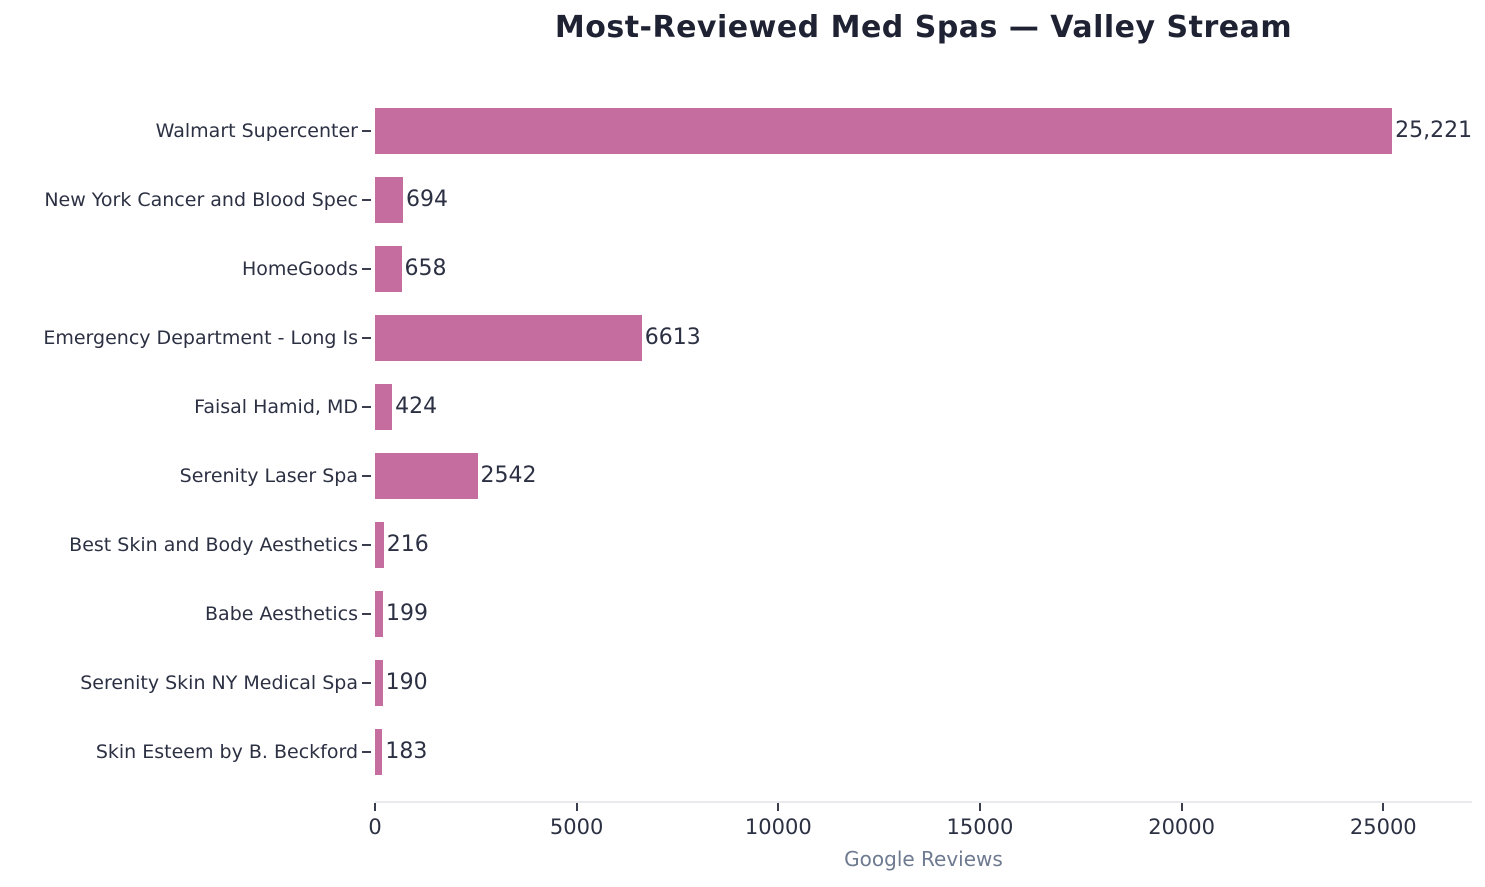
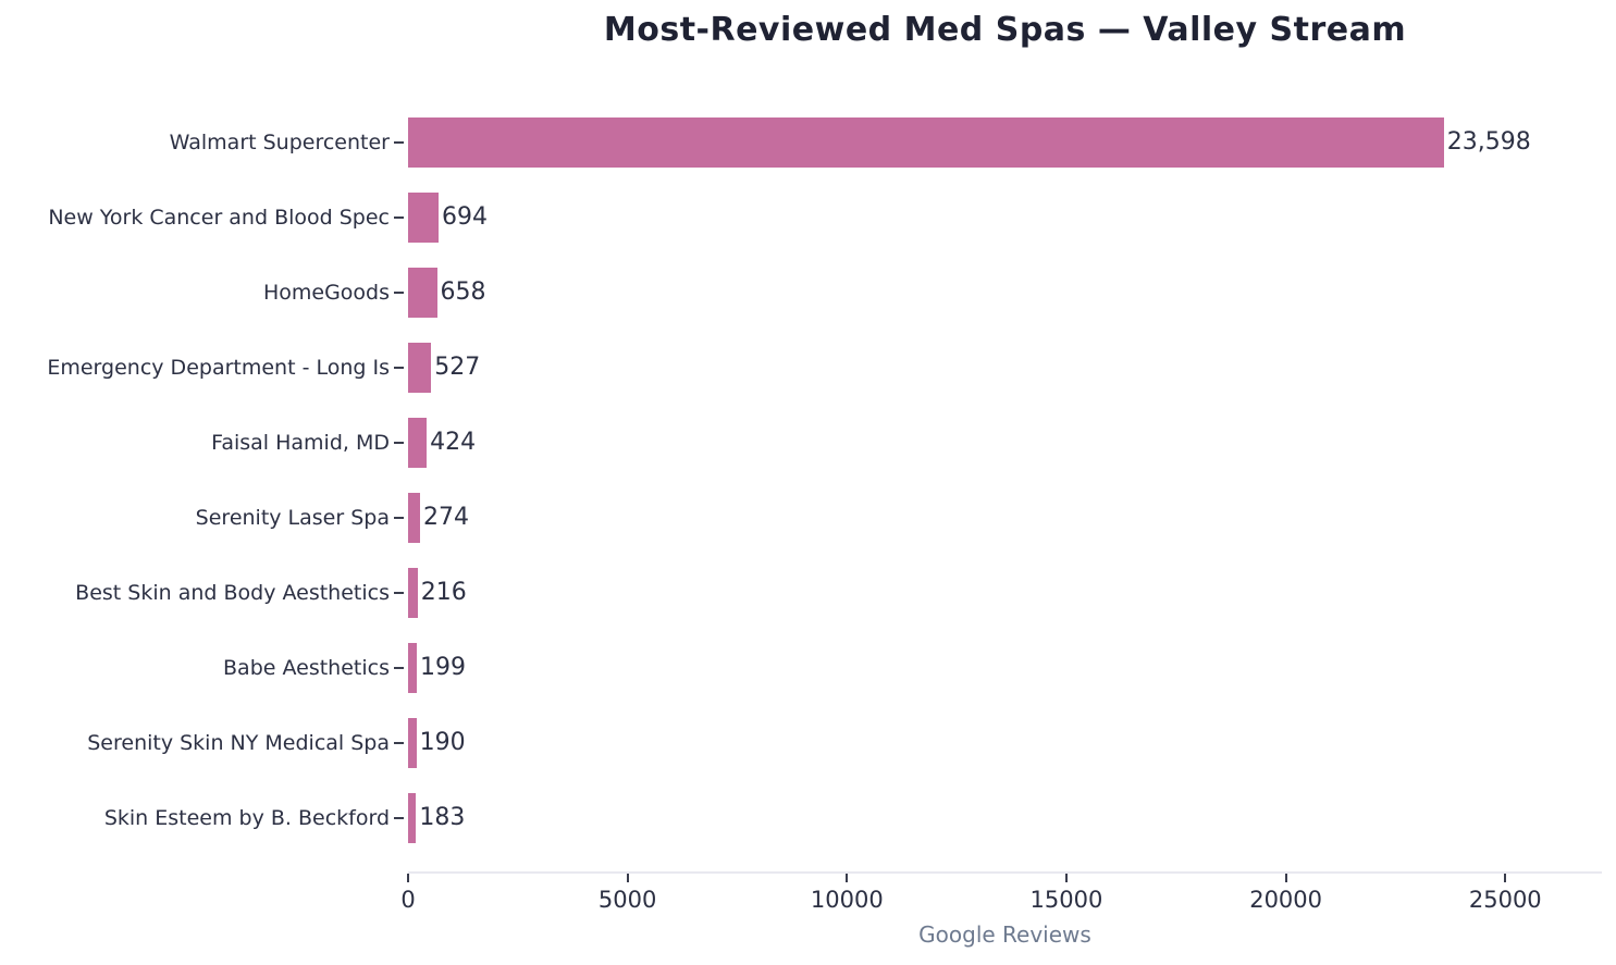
Walmart Supercenter: 25,221 -> 23,598
Emergency Department - Long Is: 6613 -> 527
Serenity Laser Spa: 2542 -> 274
